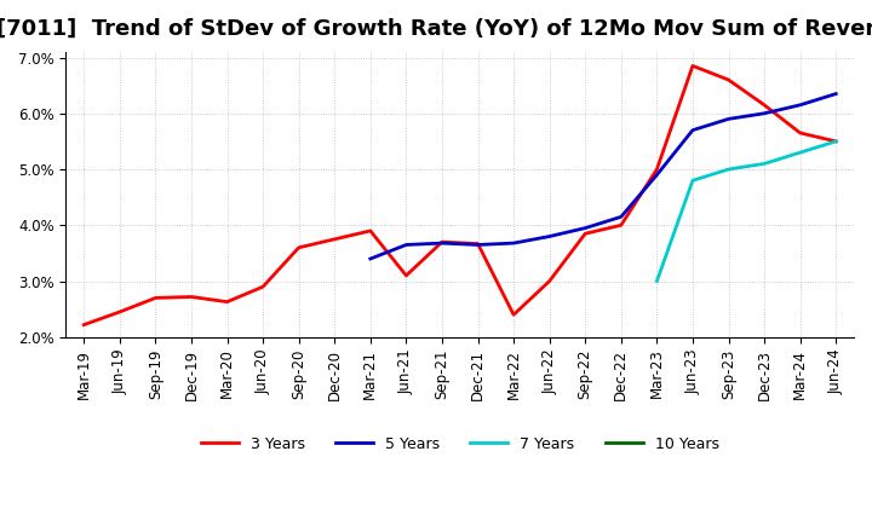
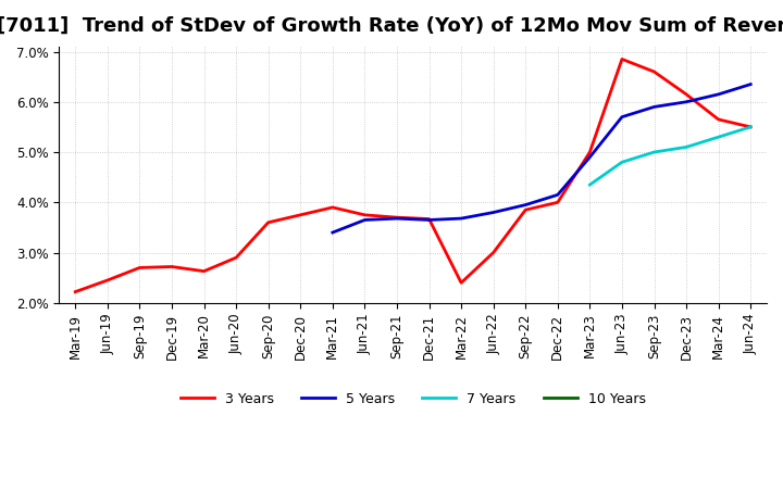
3 Years/Jun-21: 3.10% -> 3.75%
7 Years/Mar-23: 3.00% -> 4.35%
